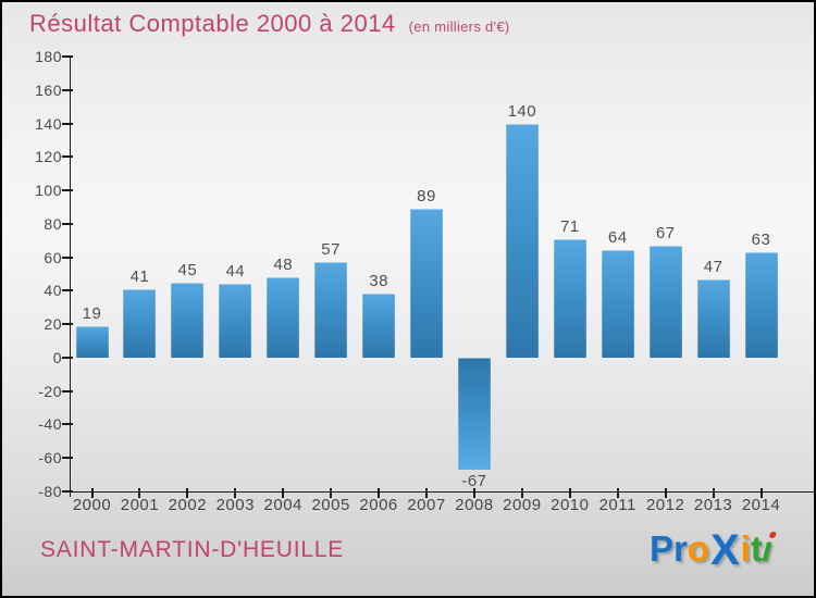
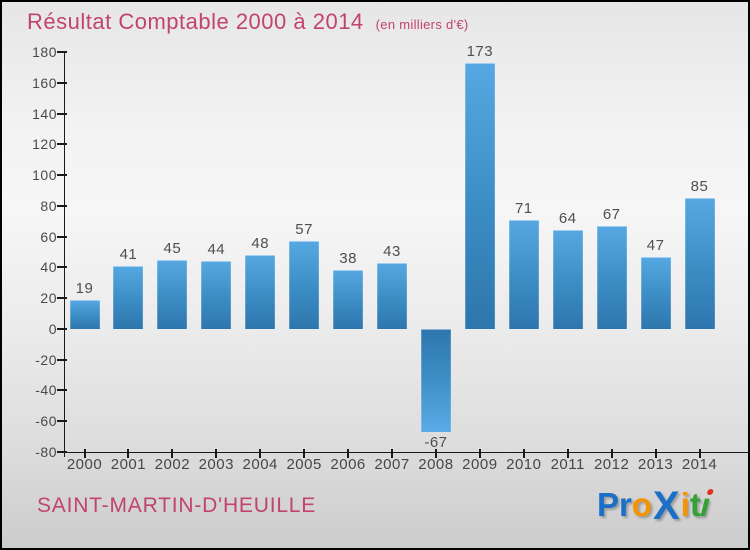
2007: 89 -> 43
2009: 140 -> 173
2014: 63 -> 85
